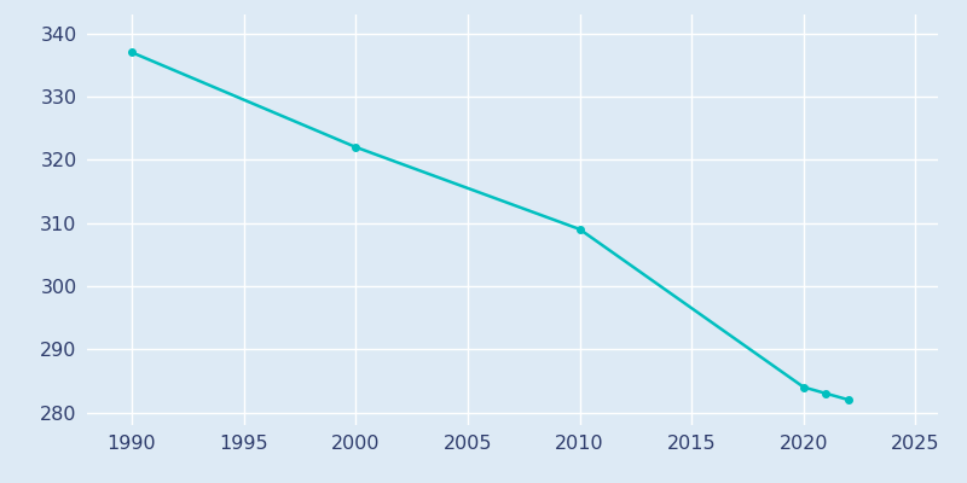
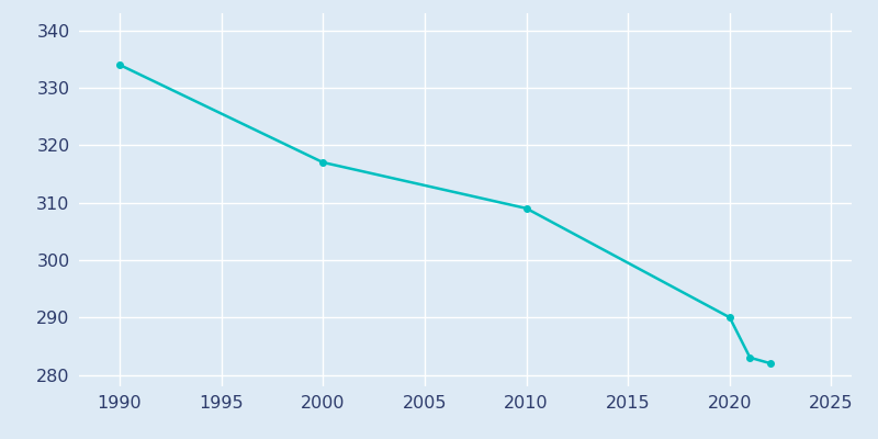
1990: 337 -> 334
2000: 322 -> 317
2020: 284 -> 290
